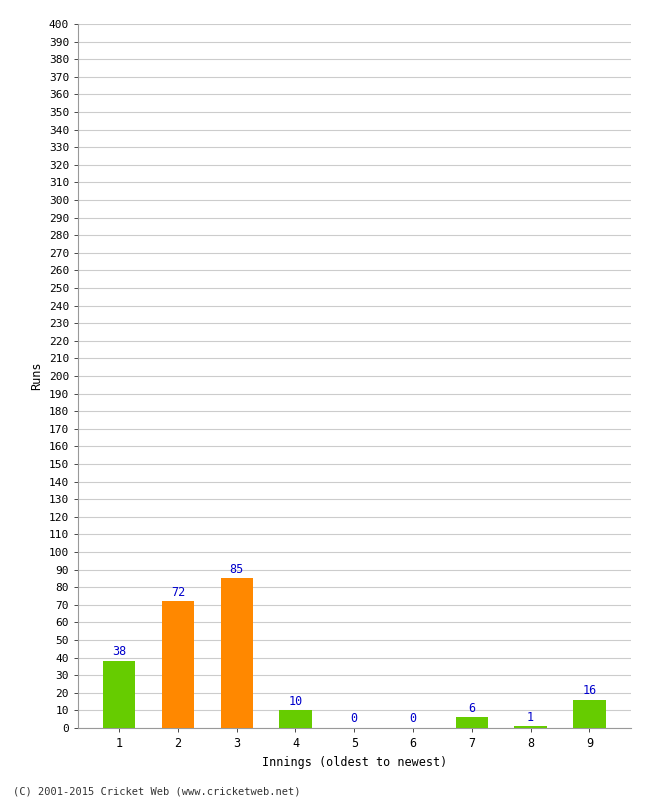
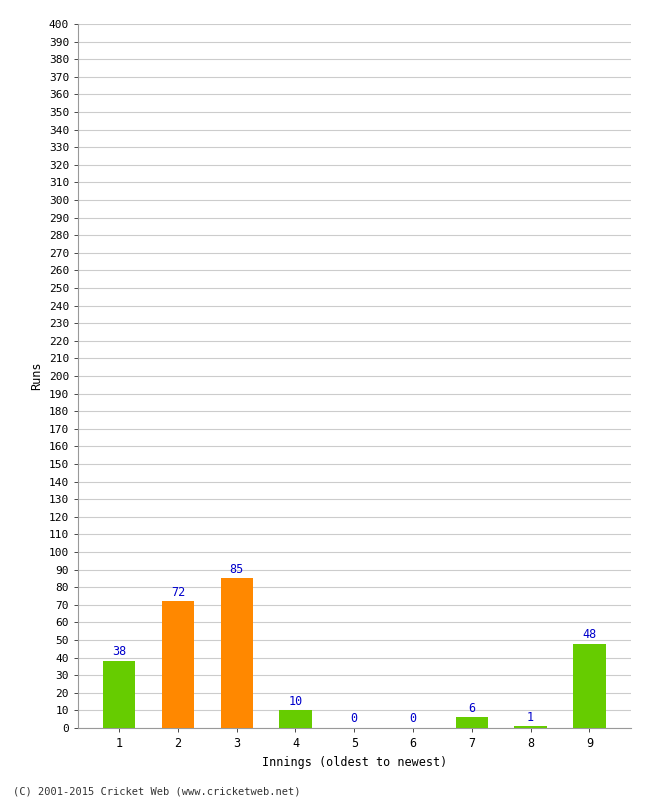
9: 16 -> 48
